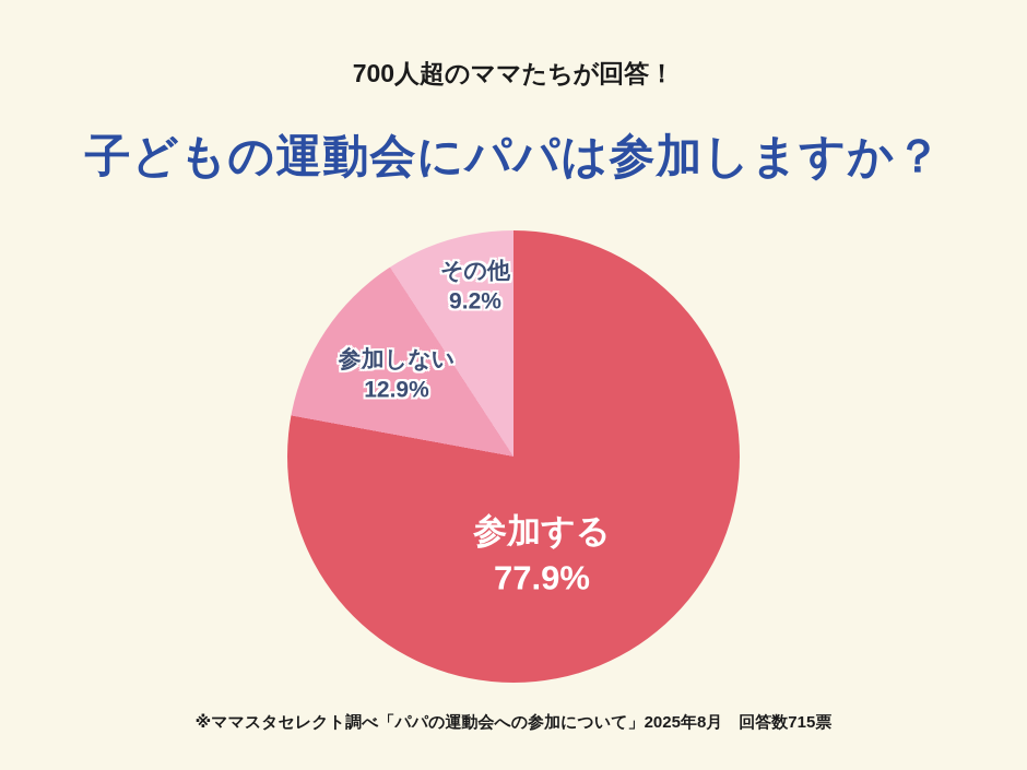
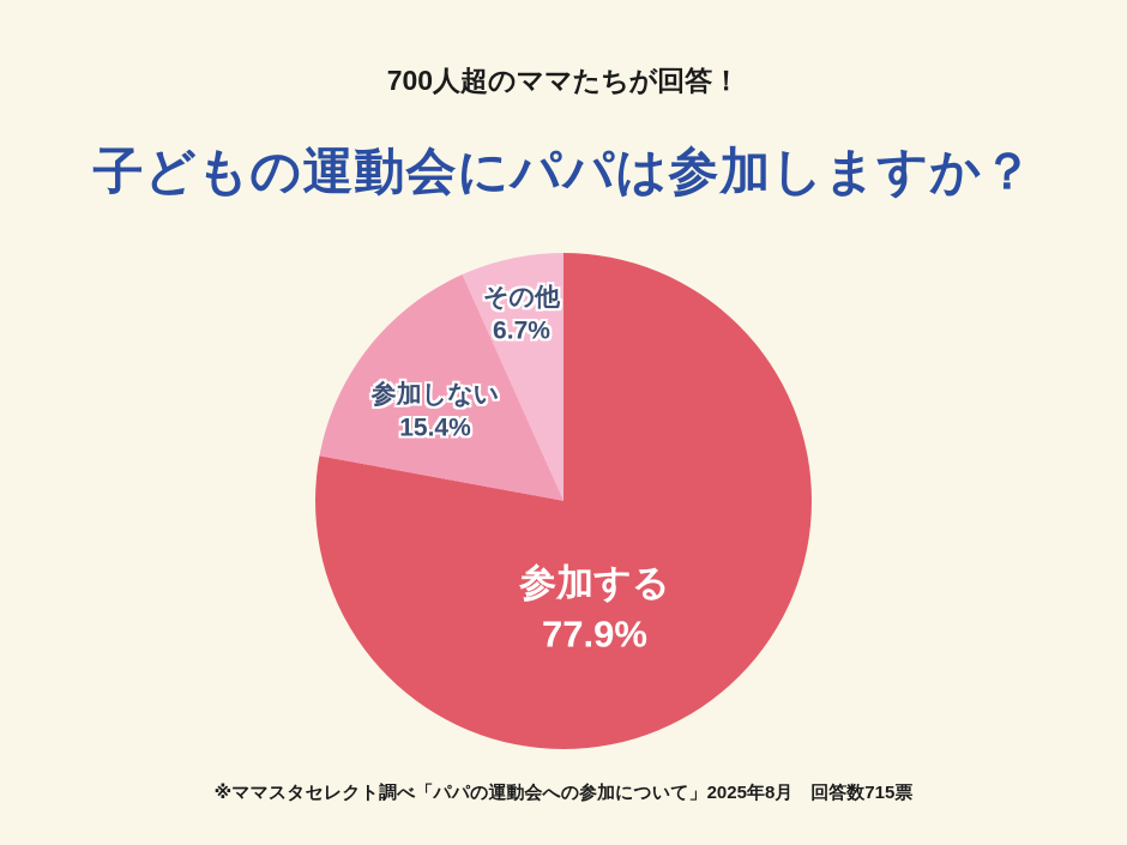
参加しない: 12.9% -> 15.4%
その他: 9.2% -> 6.7%
